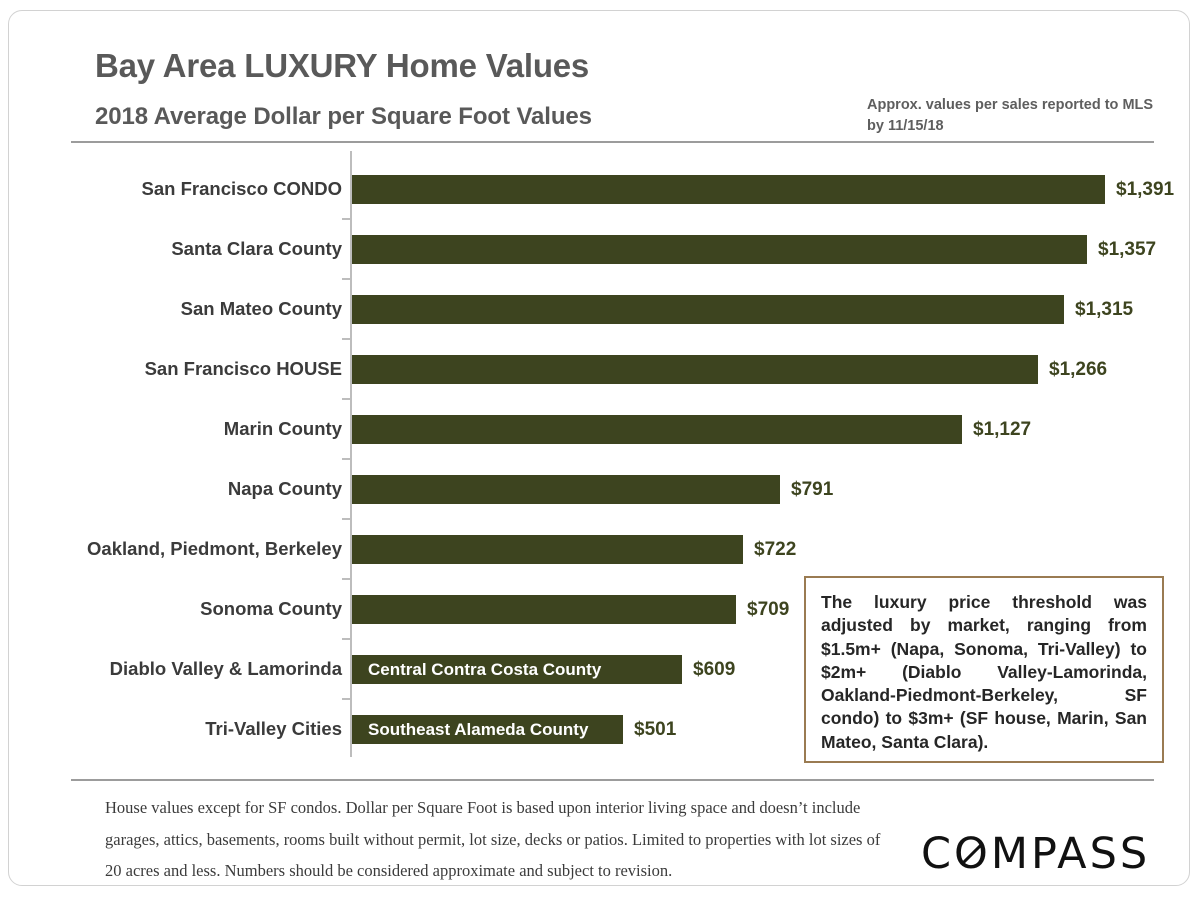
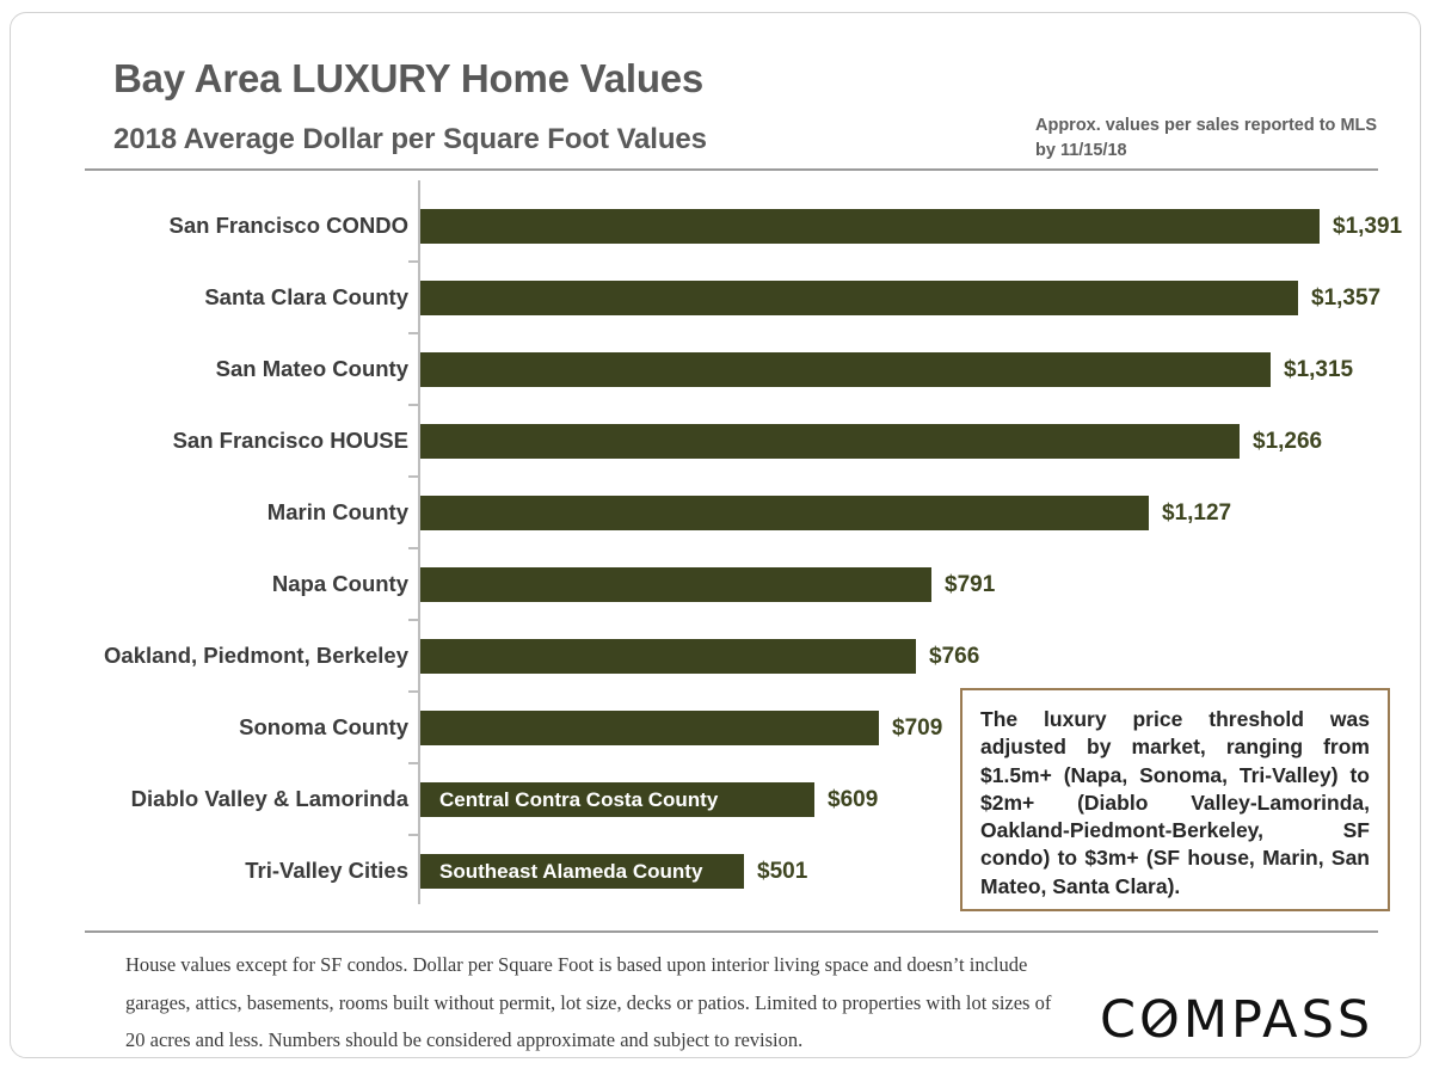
Oakland, Piedmont, Berkeley: $722 -> $766
